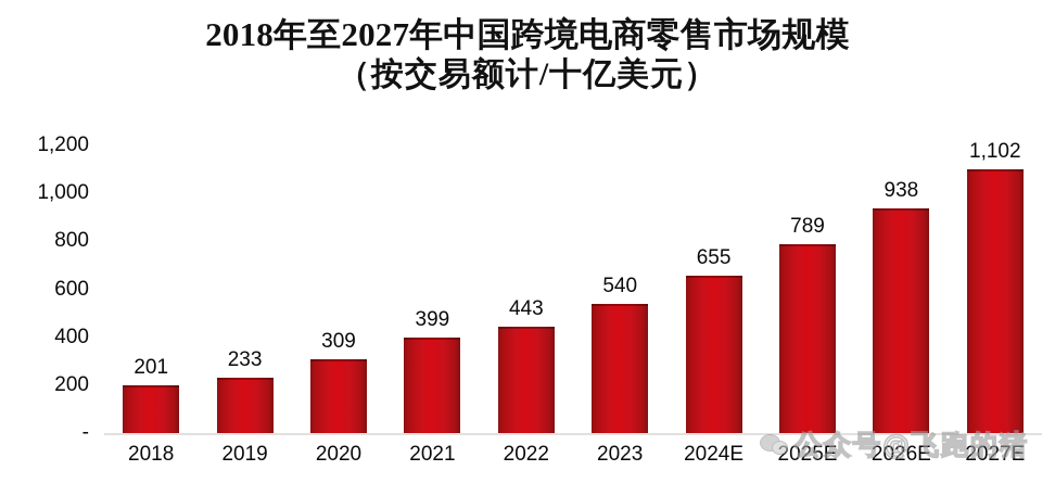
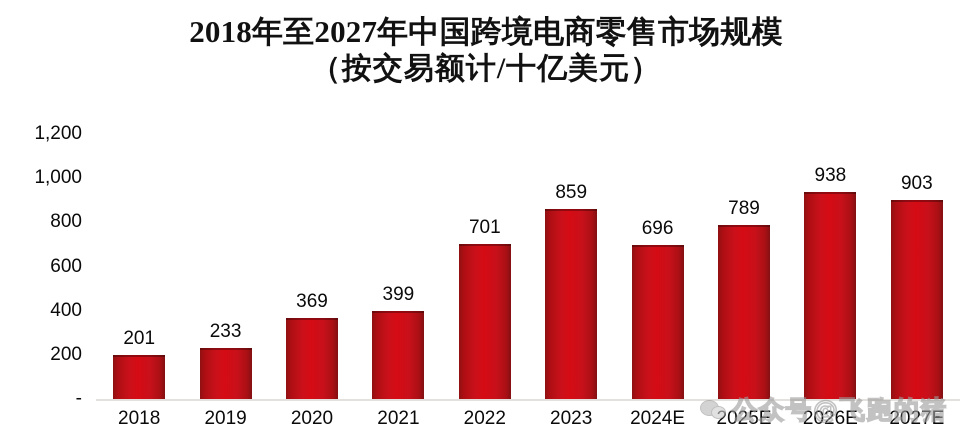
2020: 309 -> 369
2022: 443 -> 701
2023: 540 -> 859
2024E: 655 -> 696
2027E: 1,102 -> 903
